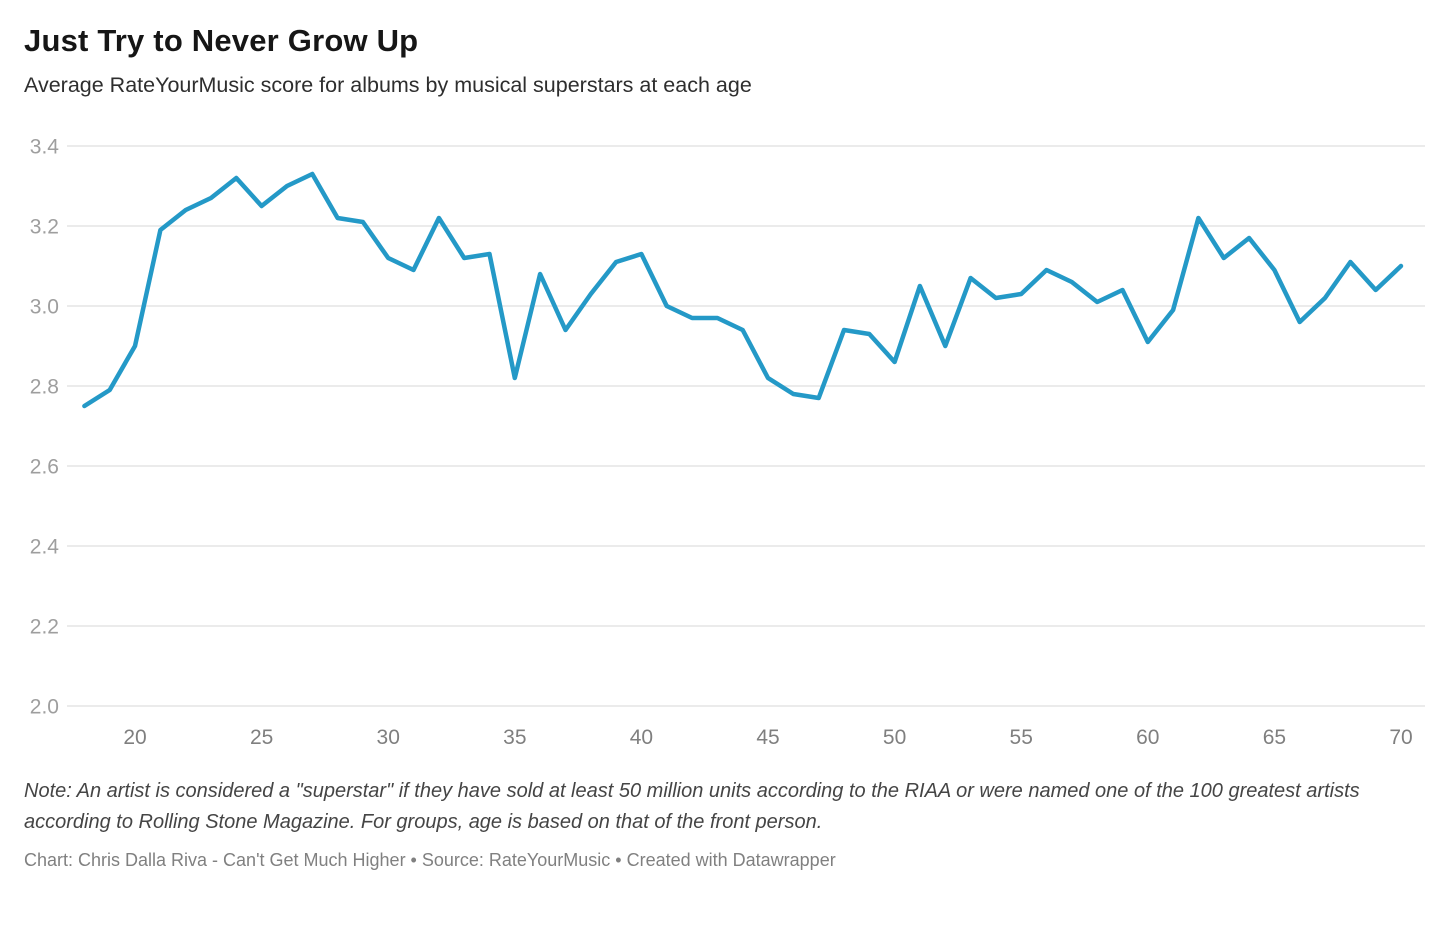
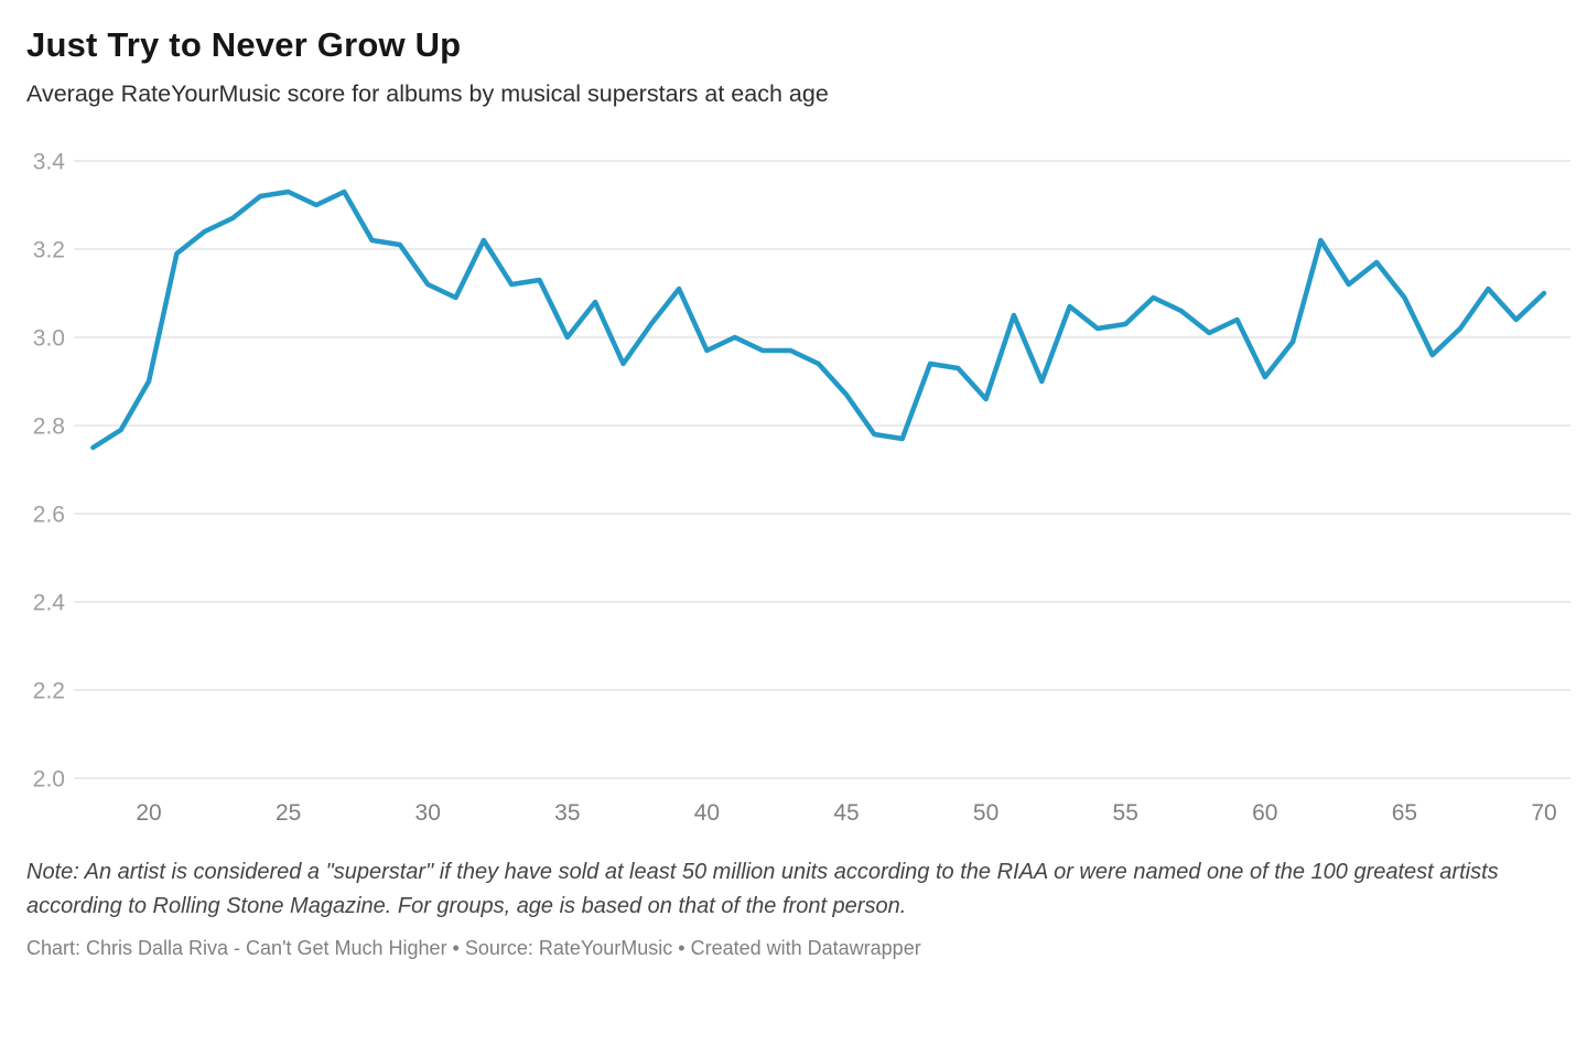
25: 3.25 -> 3.33
35: 2.82 -> 3.00
40: 3.13 -> 2.97
45: 2.82 -> 2.87
